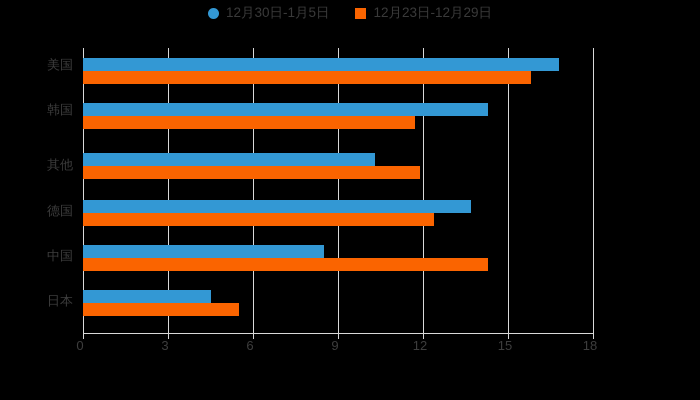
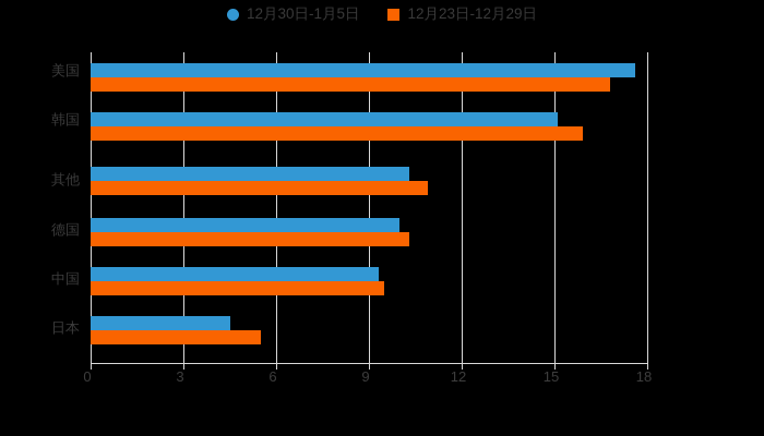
12月30日-1月5日/美国: 16.8 -> 17.6
12月23日-12月29日/美国: 15.8 -> 16.8
12月30日-1月5日/韩国: 14.3 -> 15.1
12月23日-12月29日/韩国: 11.7 -> 15.9
12月23日-12月29日/其他: 11.9 -> 10.9
12月30日-1月5日/德国: 13.7 -> 10.0
12月23日-12月29日/德国: 12.4 -> 10.3
12月30日-1月5日/中国: 8.5 -> 9.3
12月23日-12月29日/中国: 14.3 -> 9.5
